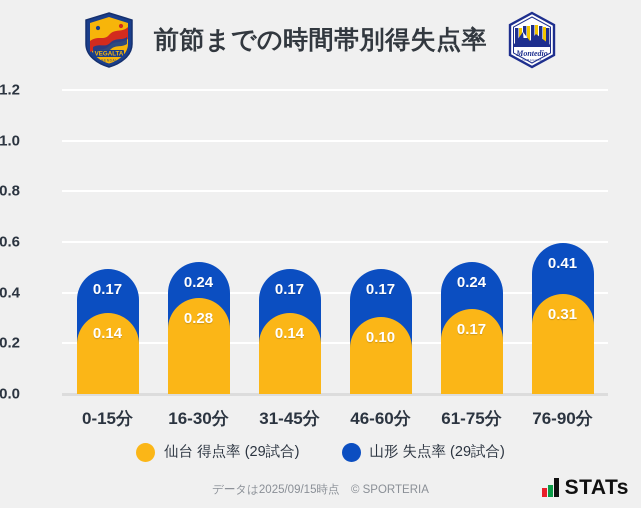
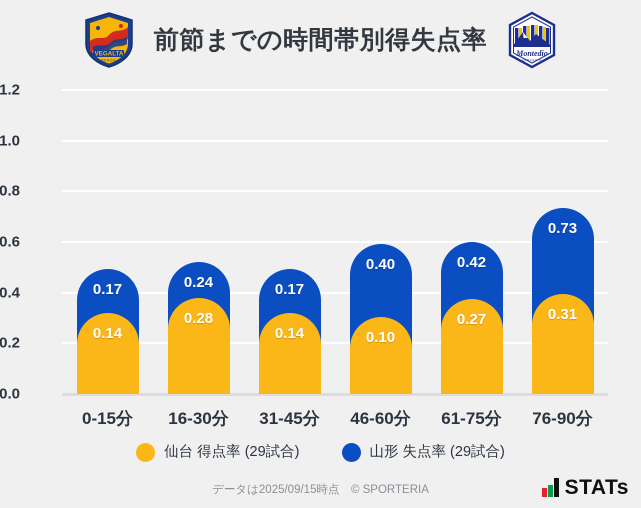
山形 失点率 (29試合)/46-60分: 0.17 -> 0.40
仙台 得点率 (29試合)/61-75分: 0.17 -> 0.27
山形 失点率 (29試合)/61-75分: 0.24 -> 0.42
山形 失点率 (29試合)/76-90分: 0.41 -> 0.73
